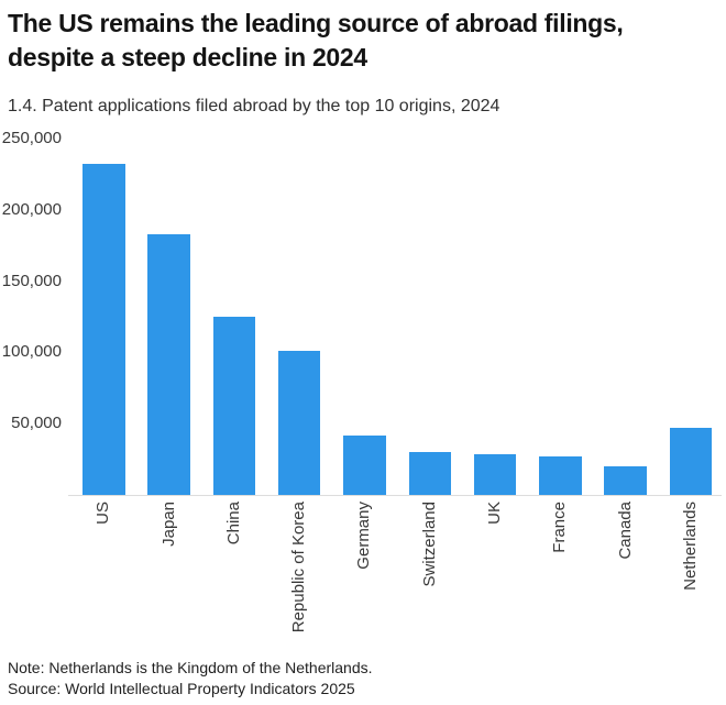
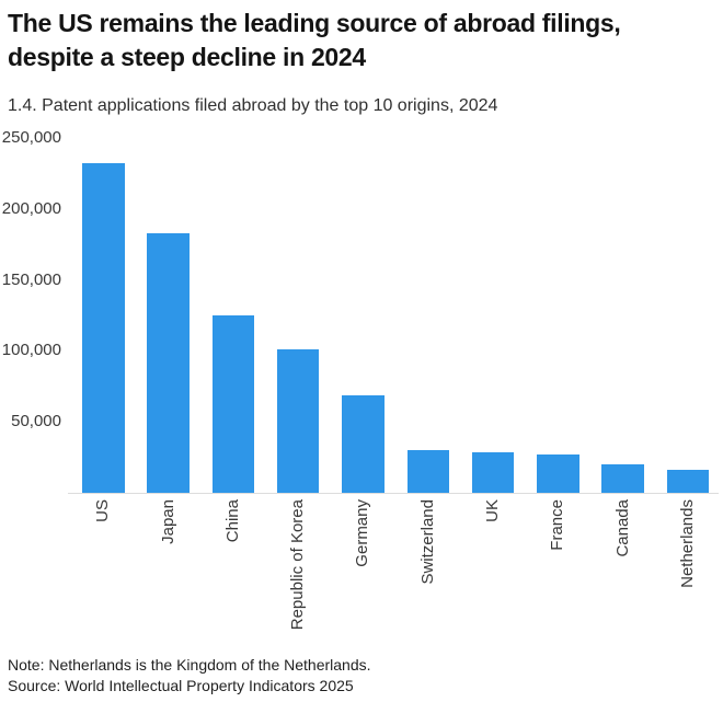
Germany: 42000 -> 69000
Netherlands: 47000 -> 16000
